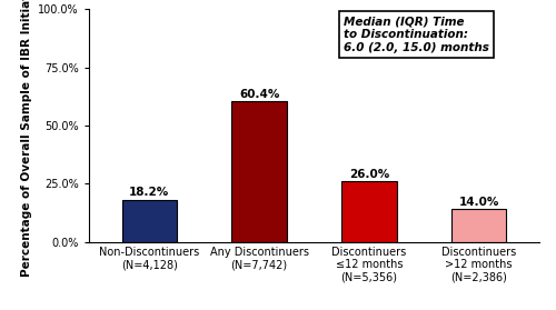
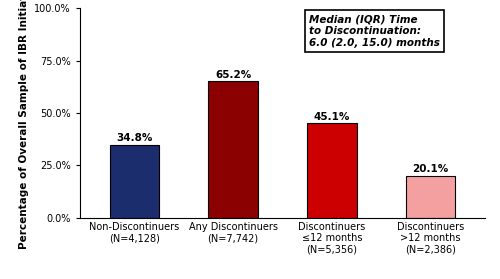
Non-Discontinuers (N=4,128): 18.2% -> 34.8%
Any Discontinuers (N=7,742): 60.4% -> 65.2%
Discontinuers ≤12 months (N=5,356): 26.0% -> 45.1%
Discontinuers >12 months (N=2,386): 14.0% -> 20.1%
